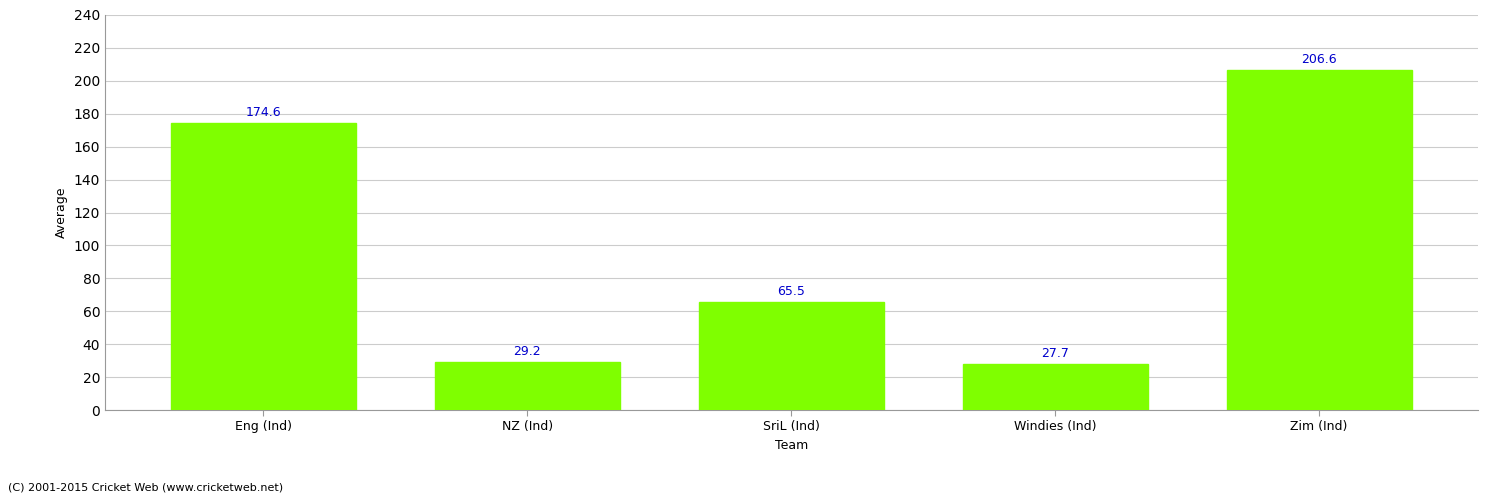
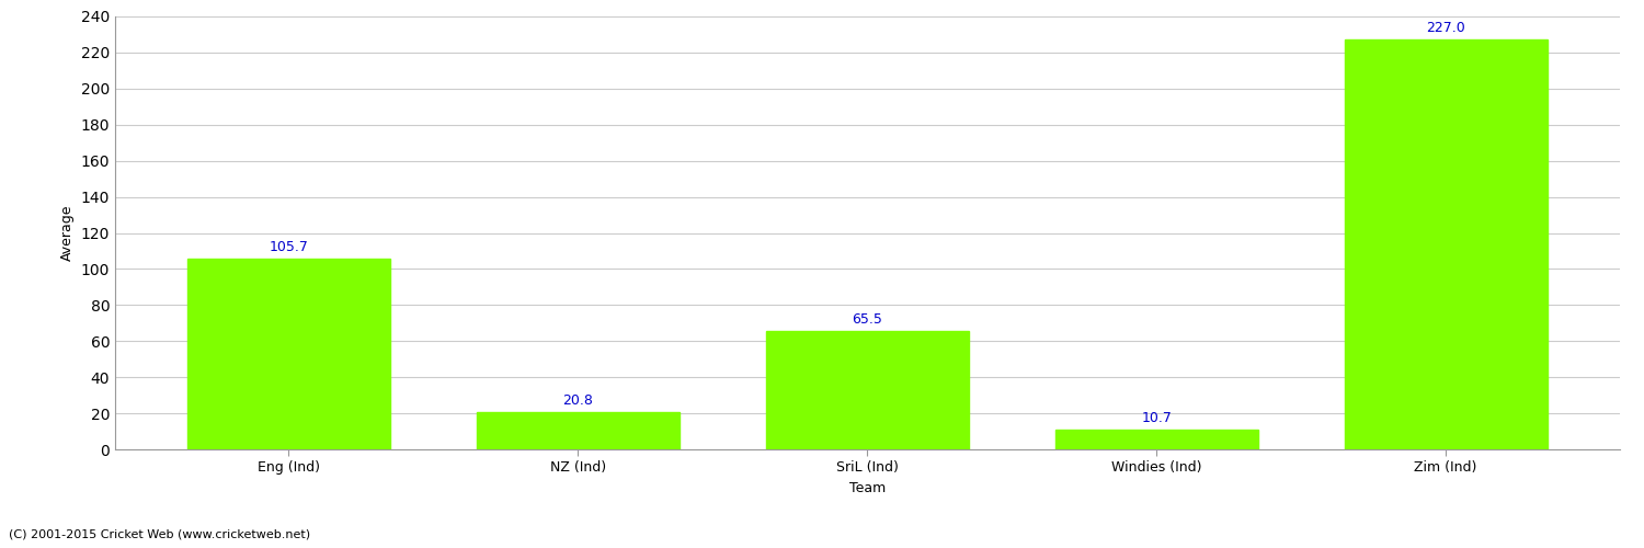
Eng (Ind): 174.6 -> 105.7
NZ (Ind): 29.2 -> 20.8
Windies (Ind): 27.7 -> 10.7
Zim (Ind): 206.6 -> 227.0
